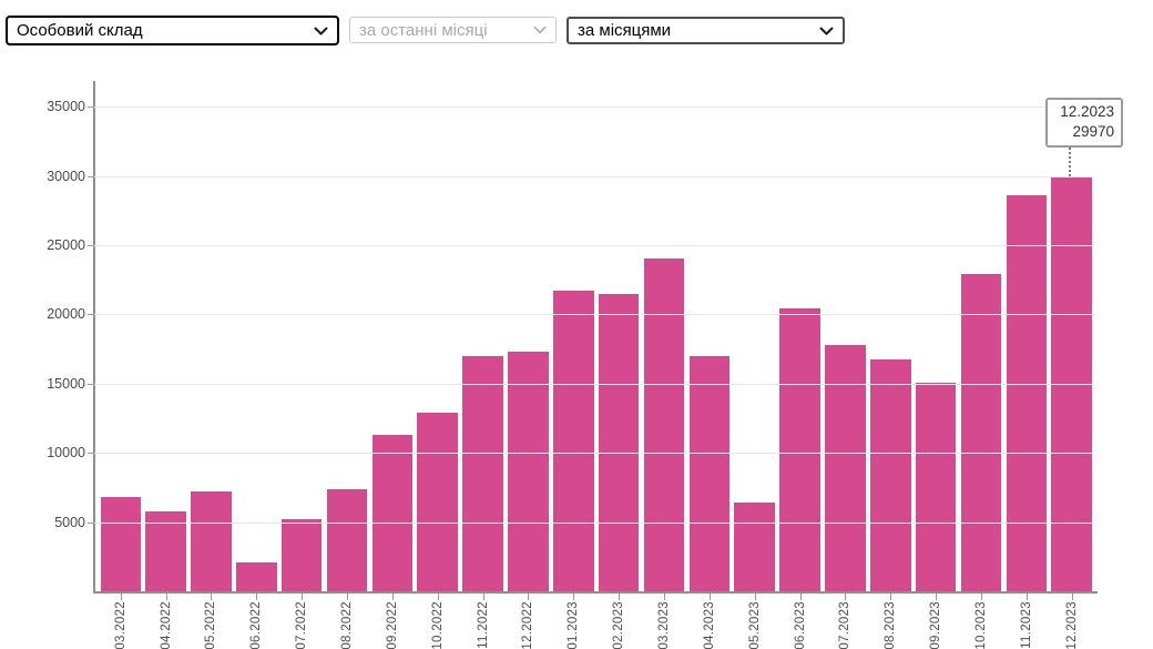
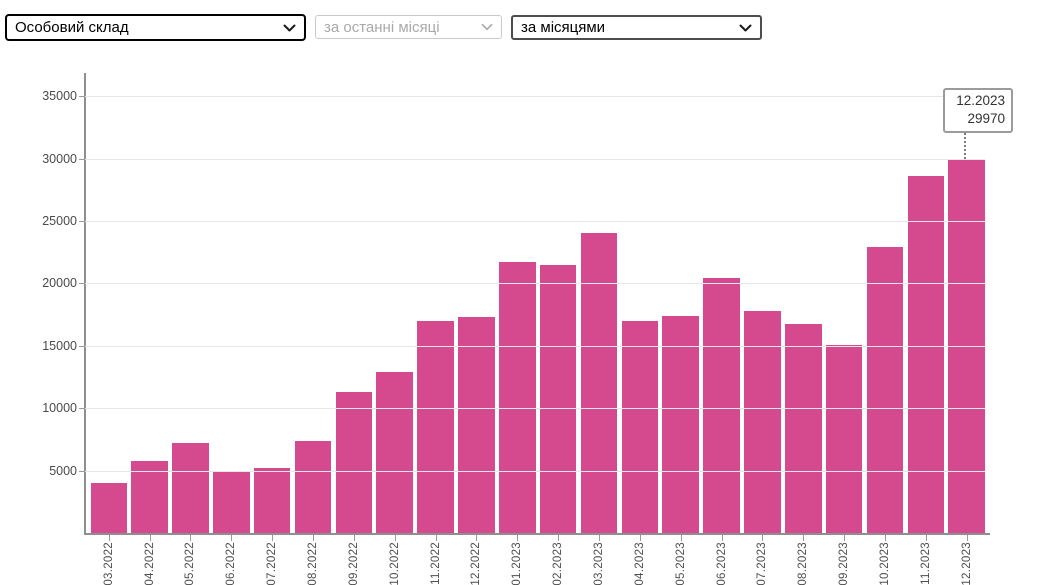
03.2022: 6800 -> 4000
06.2022: 2100 -> 5000
05.2023: 6400 -> 17400
